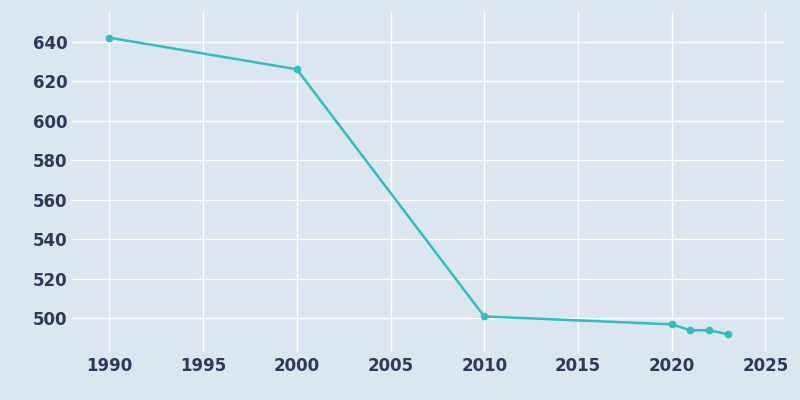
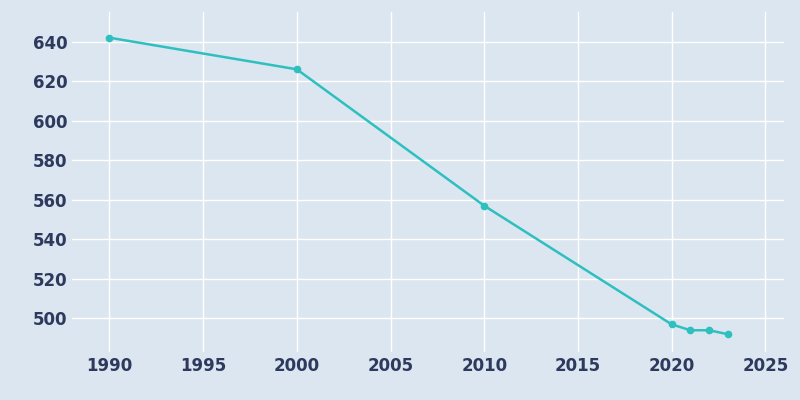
2010: 501 -> 557
